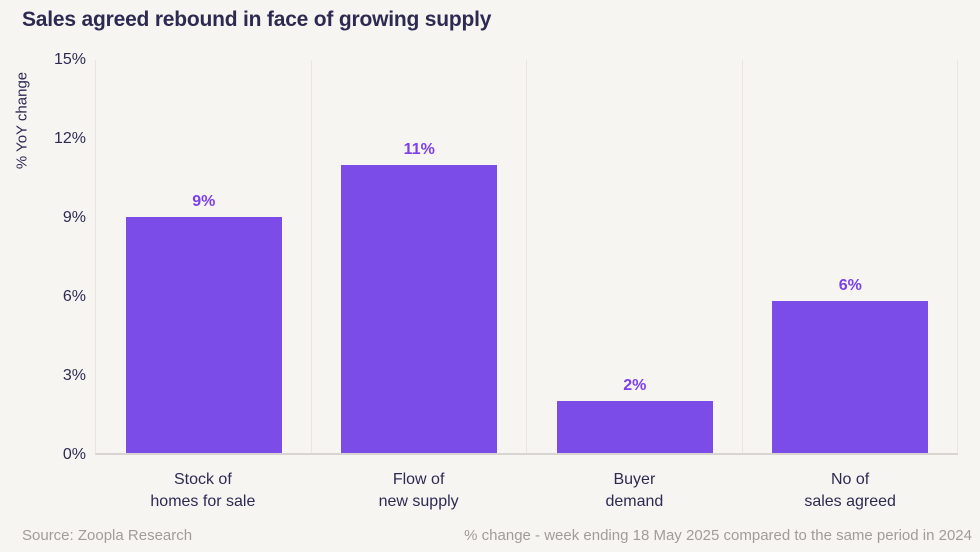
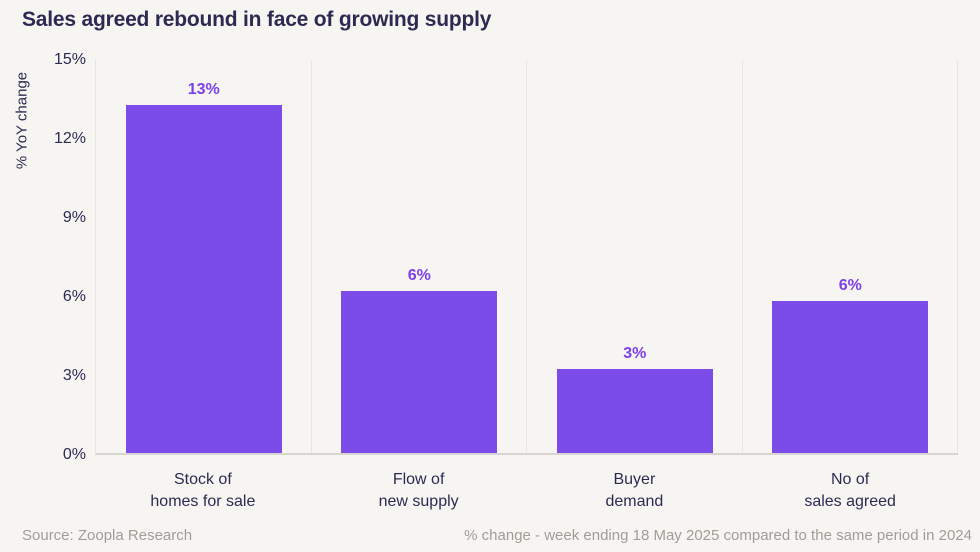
Stock of homes for sale: 9% -> 13%
Flow of new supply: 11% -> 6%
Buyer demand: 2% -> 3%
